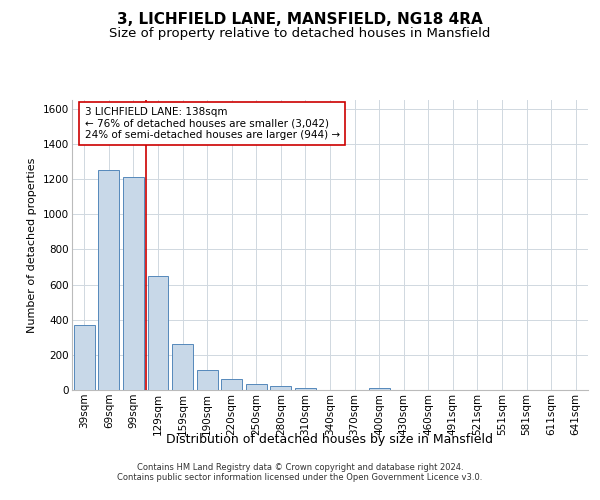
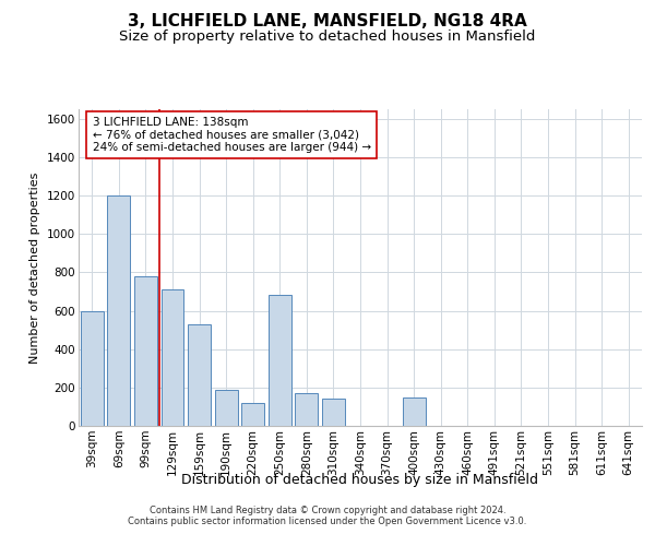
39sqm: 370 -> 600
69sqm: 1250 -> 1200
99sqm: 1210 -> 780
129sqm: 650 -> 710
159sqm: 260 -> 530
190sqm: 120 -> 190
220sqm: 60 -> 120
250sqm: 40 -> 680
280sqm: 20 -> 170
310sqm: 10 -> 140
400sqm: 10 -> 150
